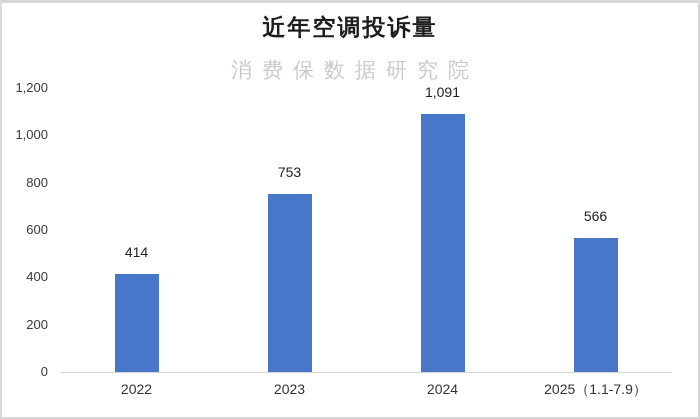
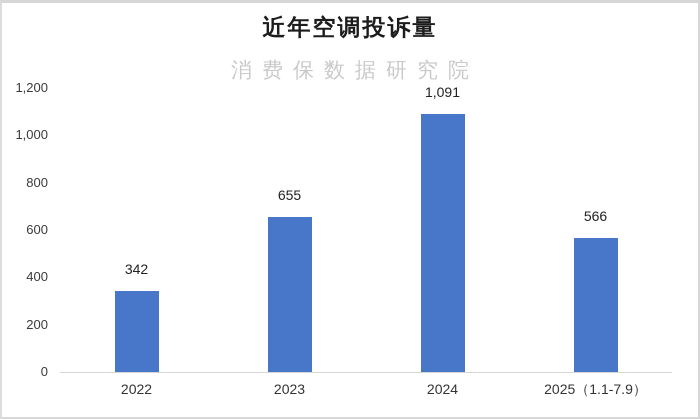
2022: 414 -> 342
2023: 753 -> 655
